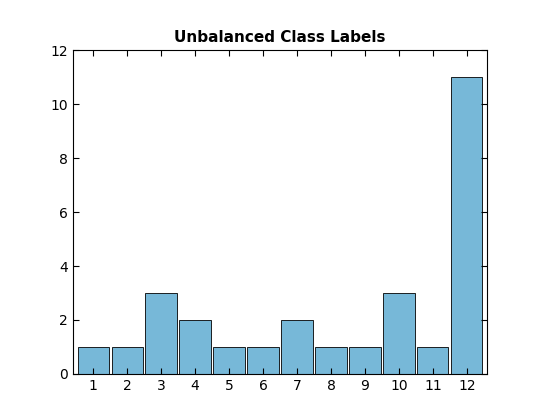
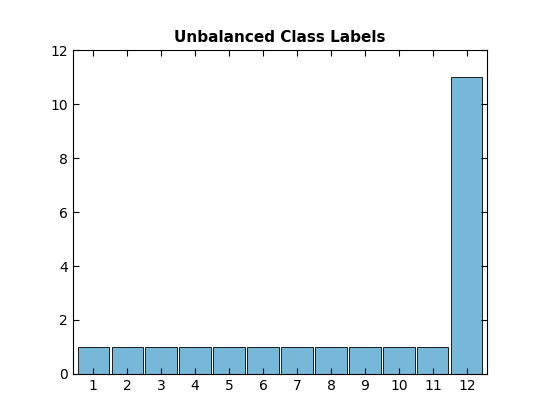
3: 3 -> 1
4: 2 -> 1
7: 2 -> 1
10: 3 -> 1
